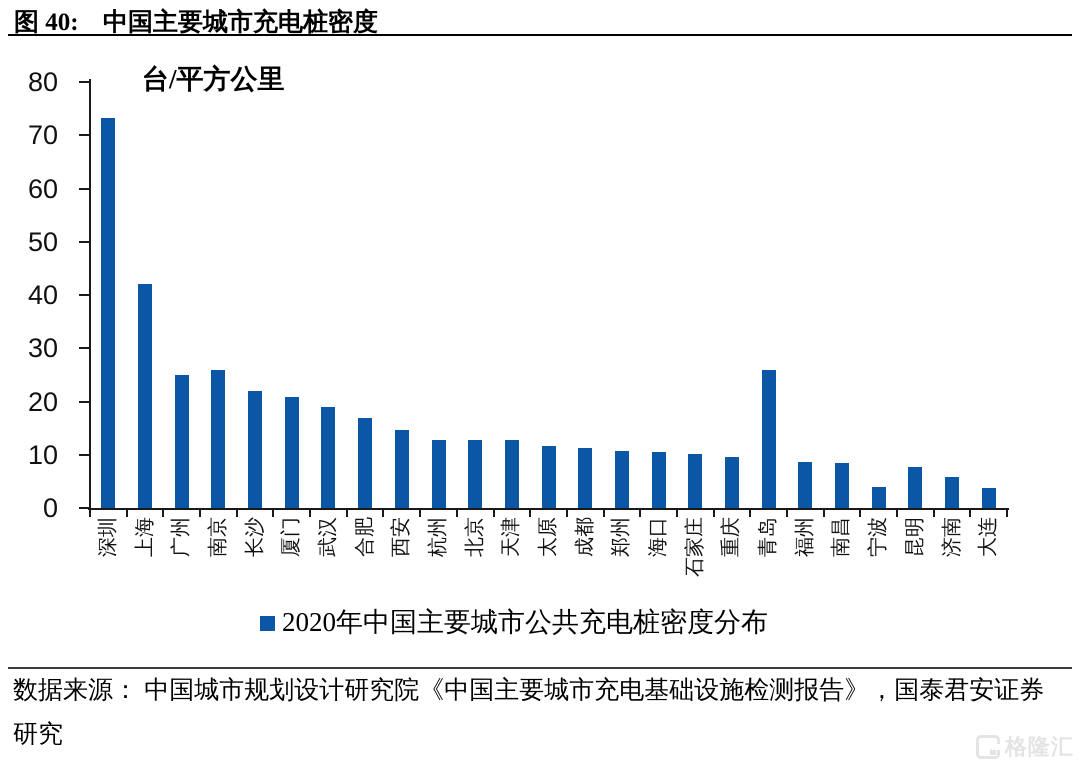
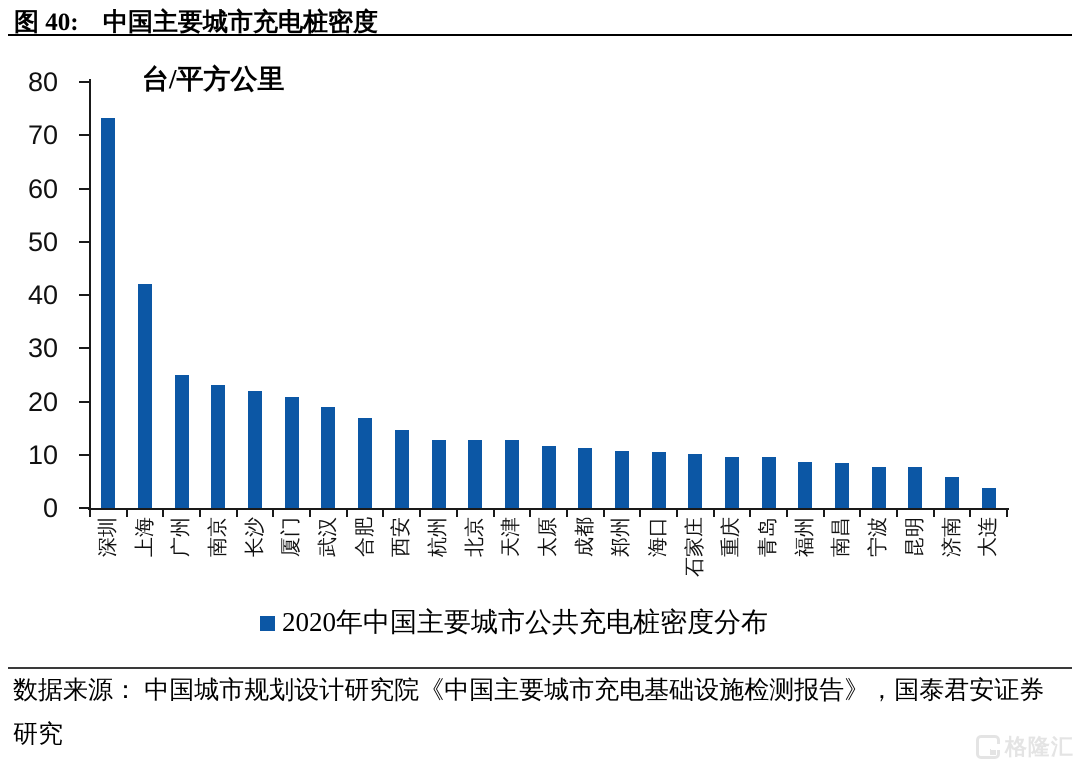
南京: 26 -> 23
青岛: 26 -> 10
宁波: 4 -> 8
